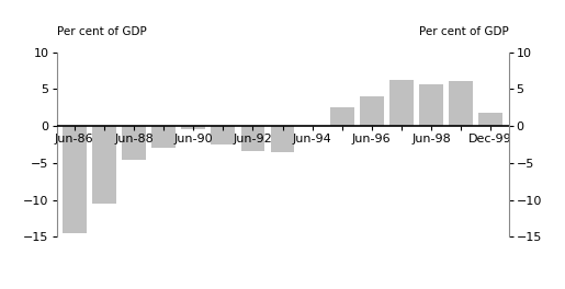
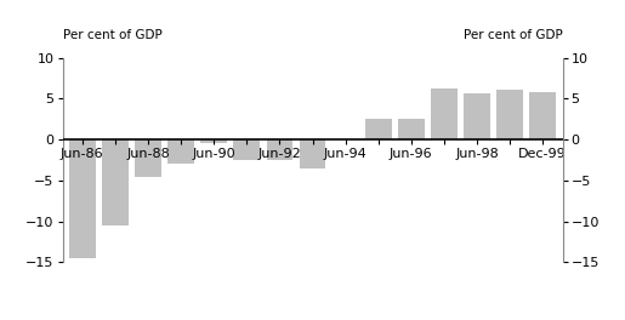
Jun-92: -3.4 -> -2.5
Jun-96: 4.0 -> 2.5
Dec-99: 1.8 -> 5.8
